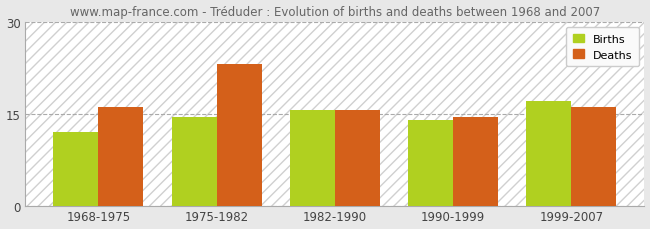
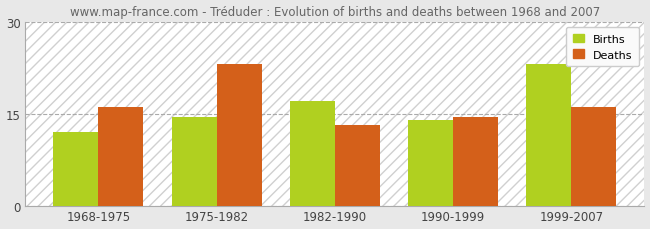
Births/1982-1990: 15.5 -> 17.0
Deaths/1982-1990: 15.5 -> 13.2
Births/1999-2007: 17.0 -> 23.0
